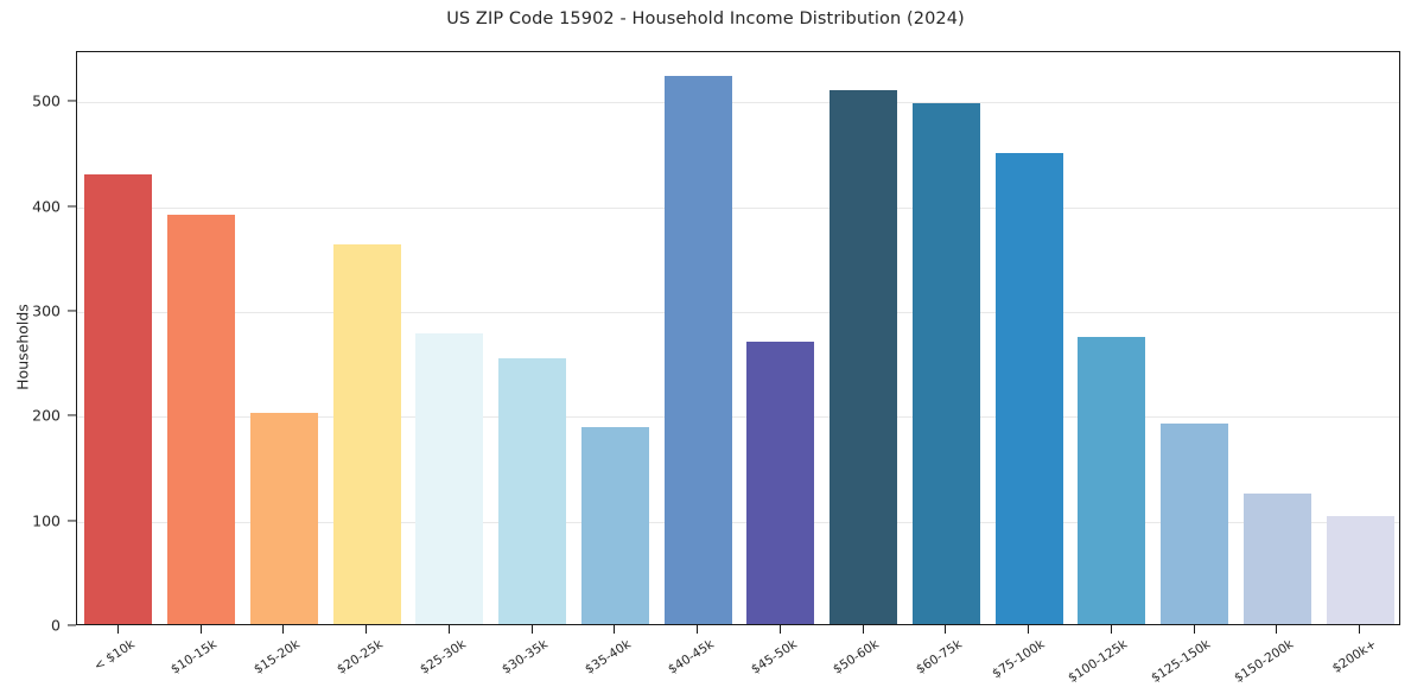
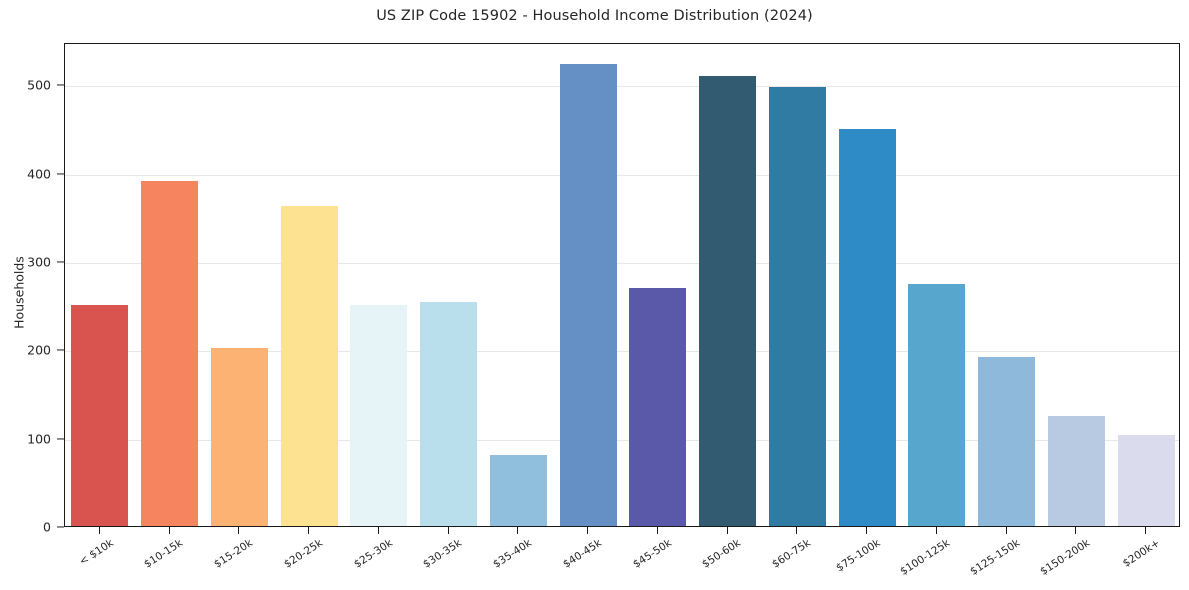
< $10k: 430 -> 250
$25-30k: 280 -> 250
$35-40k: 190 -> 80
